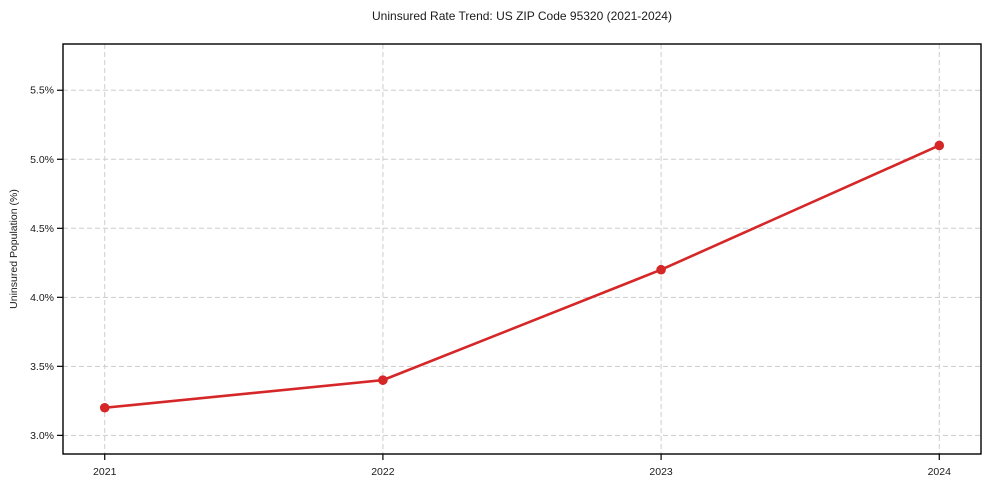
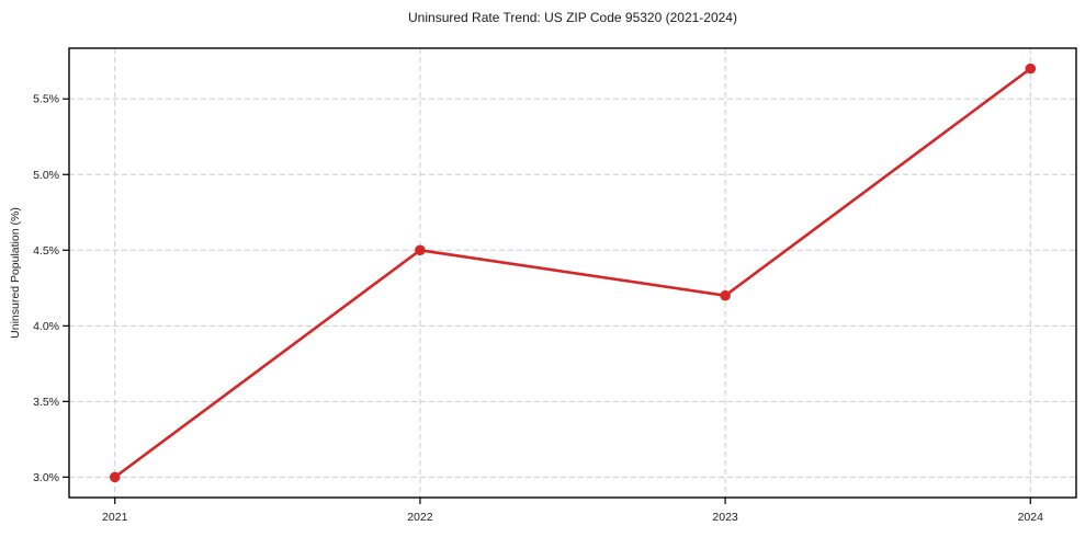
2021: 3.2% -> 3.0%
2022: 3.4% -> 4.5%
2024: 5.1% -> 5.7%
